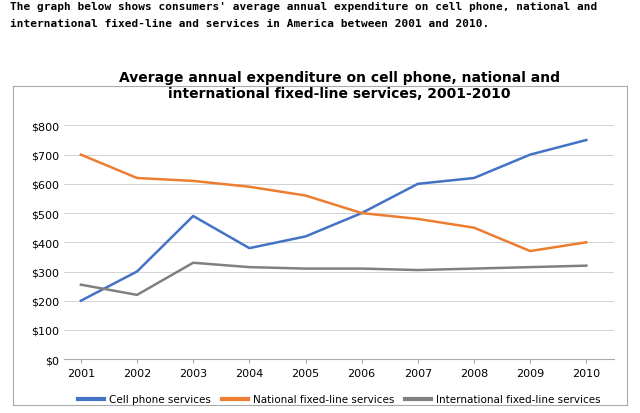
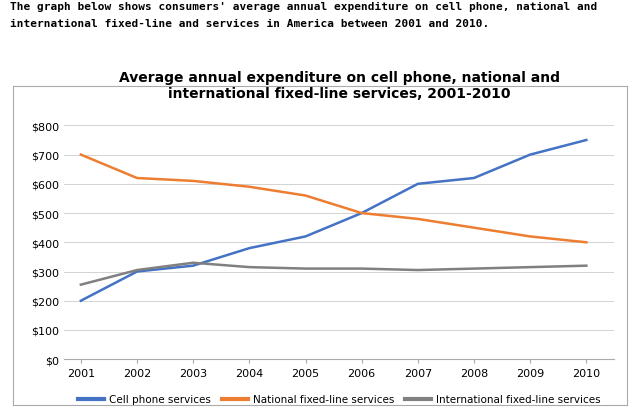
International fixed-line services/2002: $220 -> $305
Cell phone services/2003: $490 -> $320
National fixed-line services/2009: $370 -> $420
